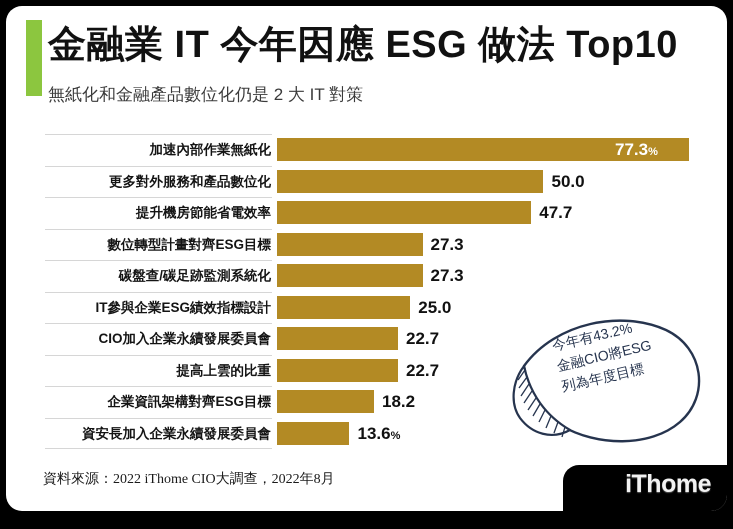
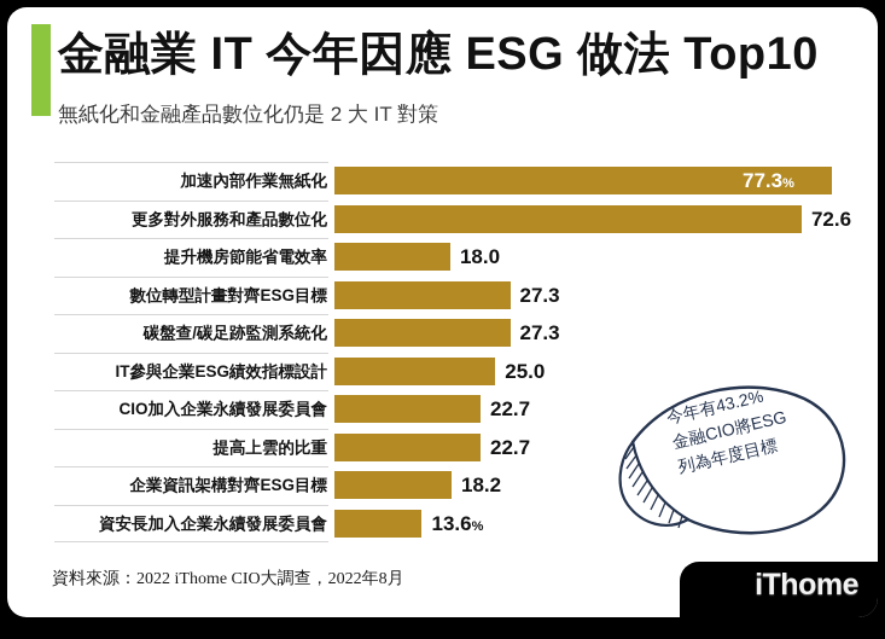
更多對外服務和產品數位化: 50.0 -> 72.6
提升機房節能省電效率: 47.7 -> 18.0
